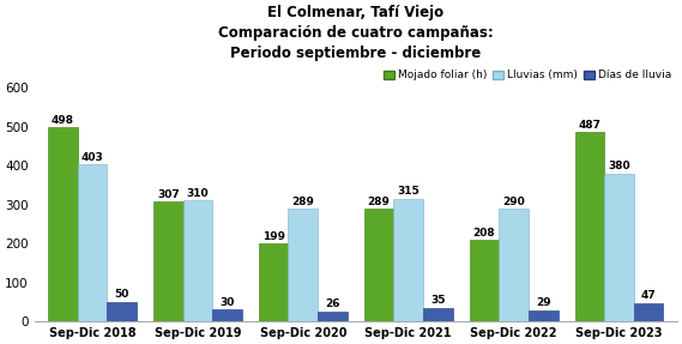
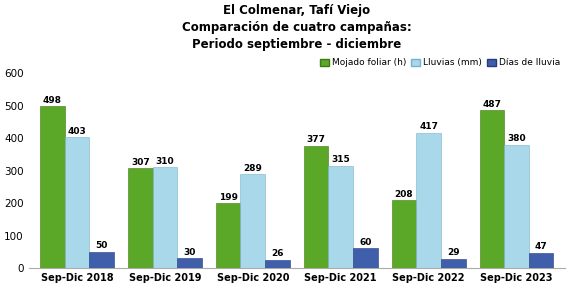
Mojado foliar (h)/Sep-Dic 2021: 289 -> 377
Días de lluvia/Sep-Dic 2021: 35 -> 60
Lluvias (mm)/Sep-Dic 2022: 290 -> 417
